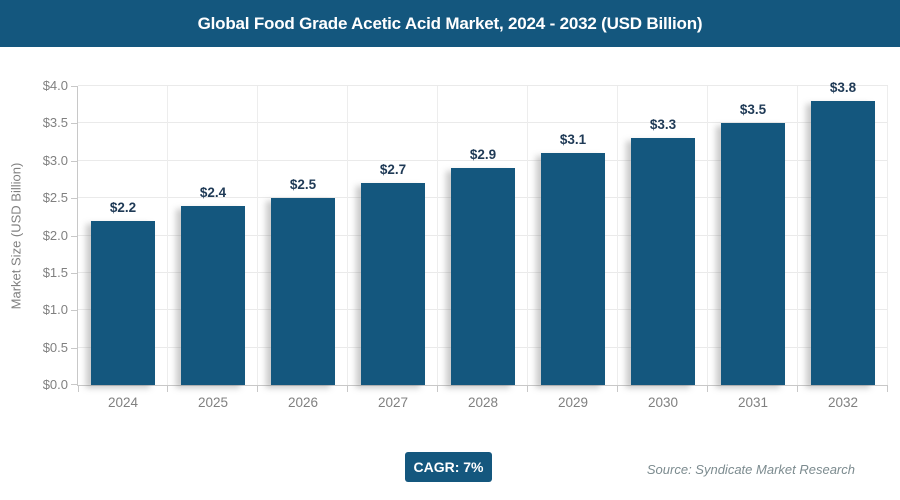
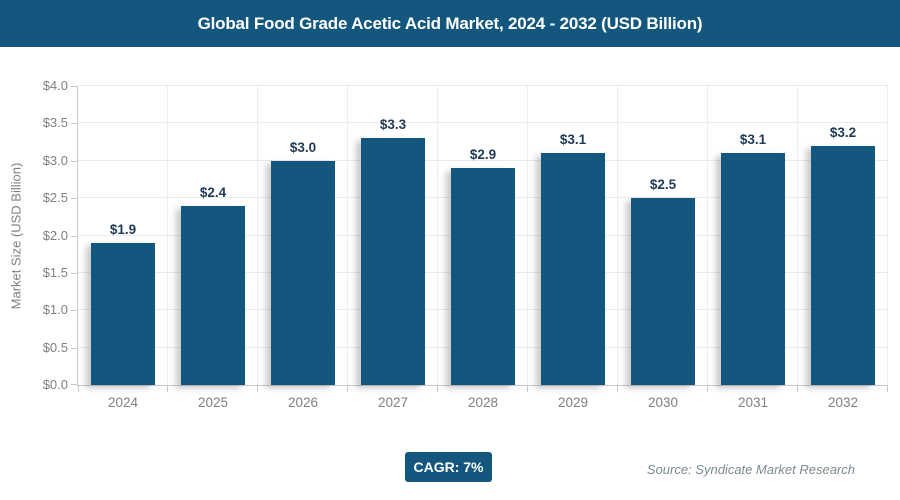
2024: $2.2 -> $1.9
2026: $2.5 -> $3.0
2027: $2.7 -> $3.3
2030: $3.3 -> $2.5
2031: $3.5 -> $3.1
2032: $3.8 -> $3.2
